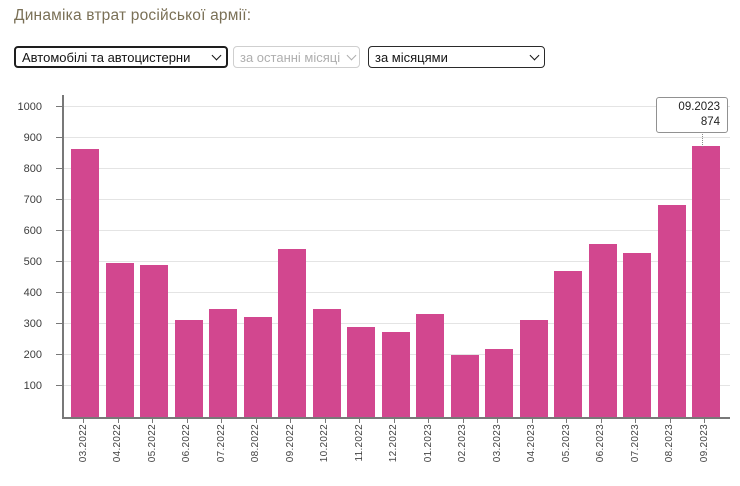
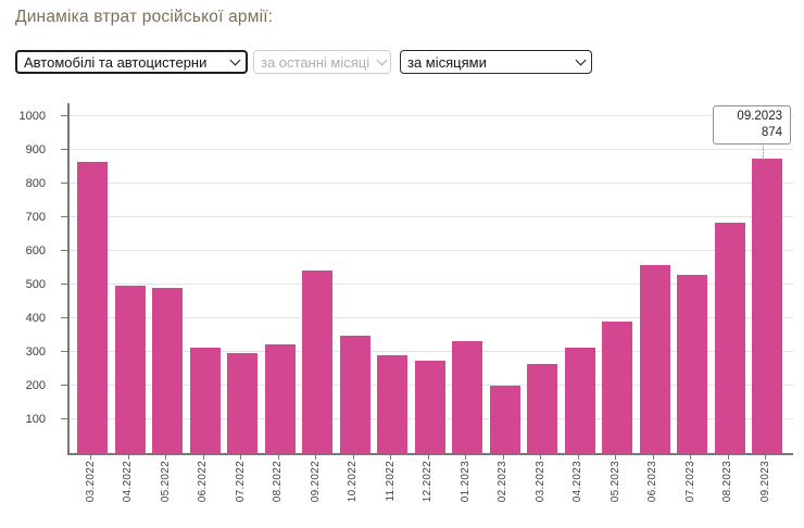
07.2022: 350 -> 300
03.2023: 220 -> 260
05.2023: 470 -> 390
